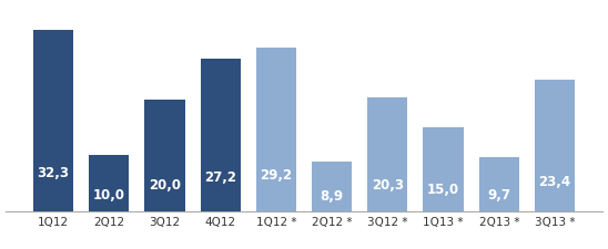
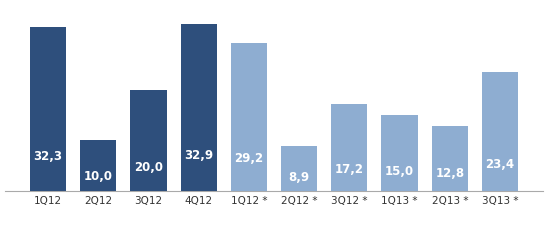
4Q12: 27,2 -> 32,9
3Q12 *: 20,3 -> 17,2
2Q13 *: 9,7 -> 12,8
